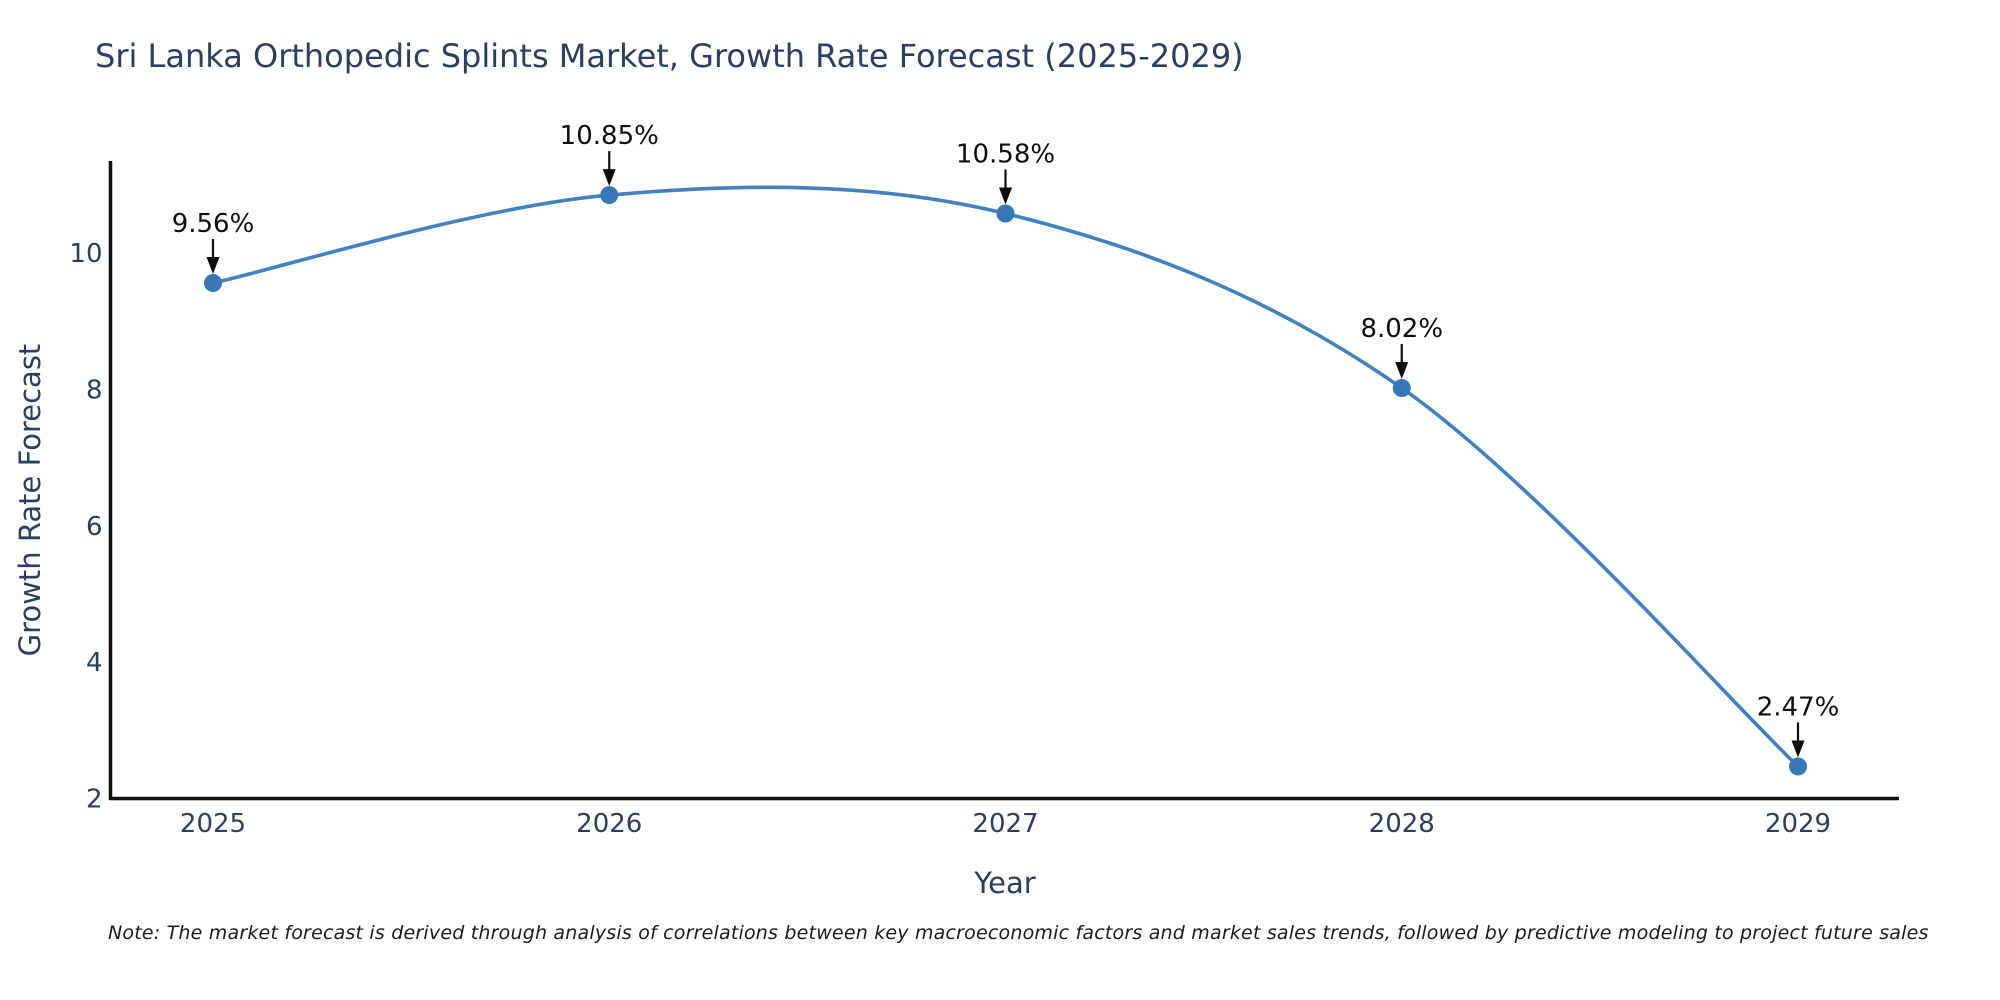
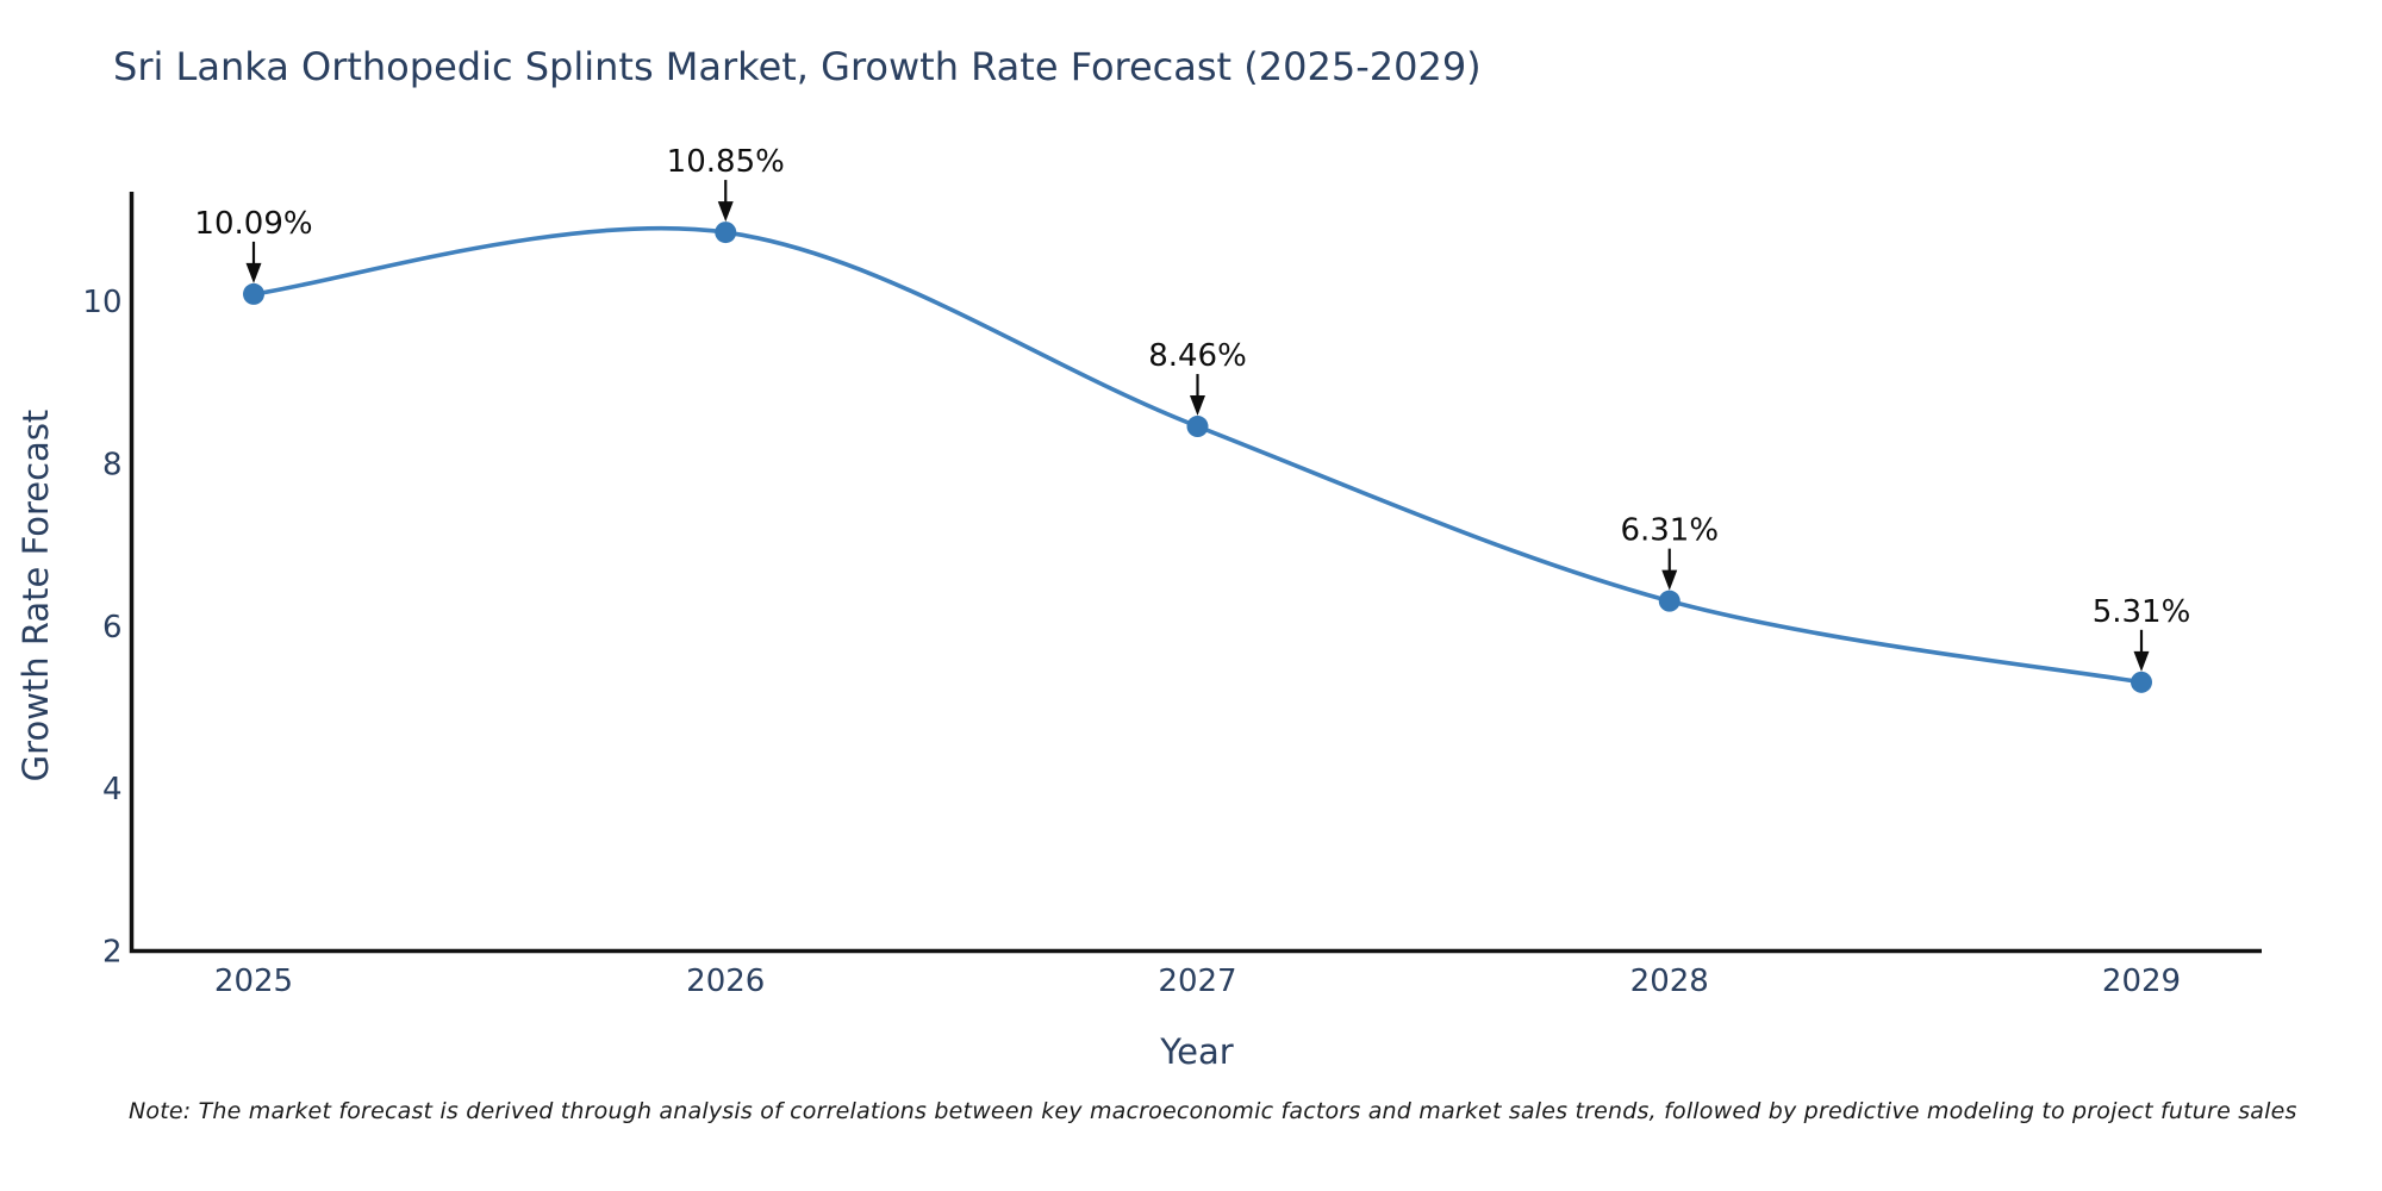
2025: 9.56% -> 10.09%
2027: 10.58% -> 8.46%
2028: 8.02% -> 6.31%
2029: 2.47% -> 5.31%
